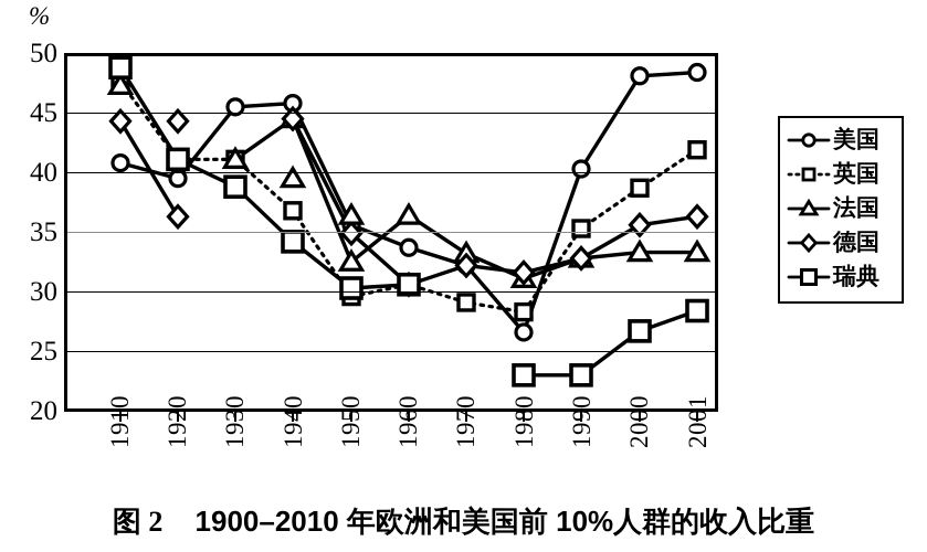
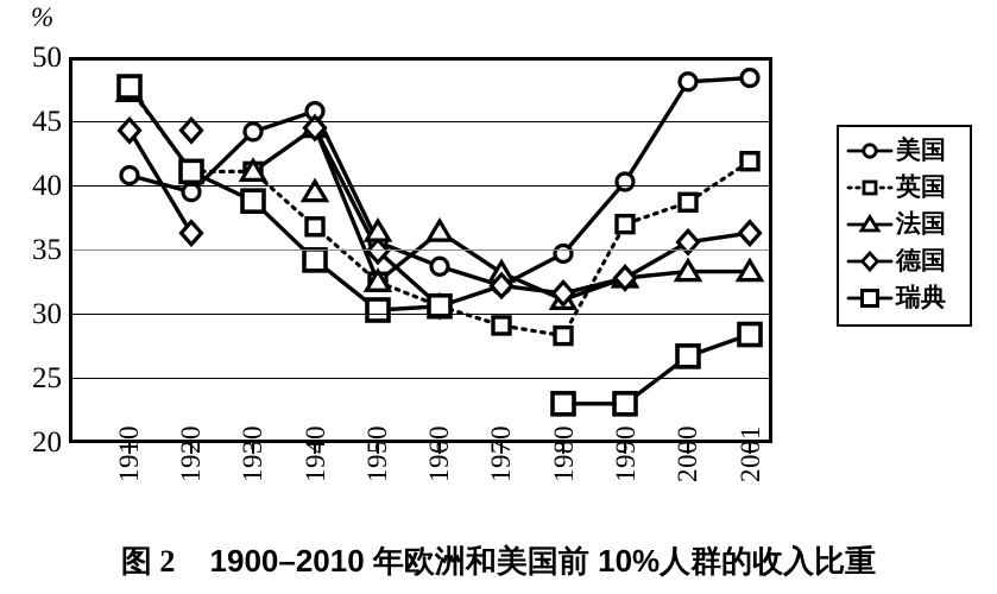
瑞典/1910: 48.5 -> 47.4
美国/1930: 45.2 -> 43.9
英国/1950: 29.3 -> 32.2
美国/1980: 26.3 -> 34.4
英国/1990: 35.0 -> 36.7
